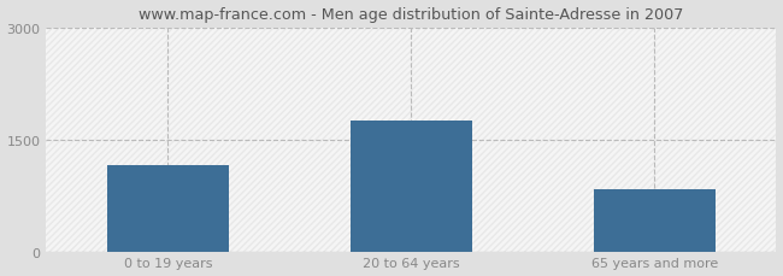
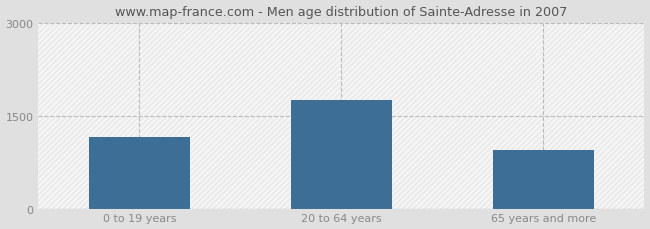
65 years and more: 840 -> 950
